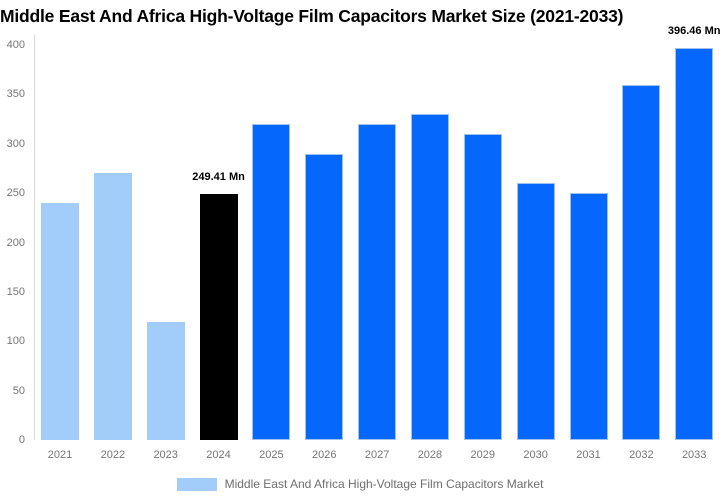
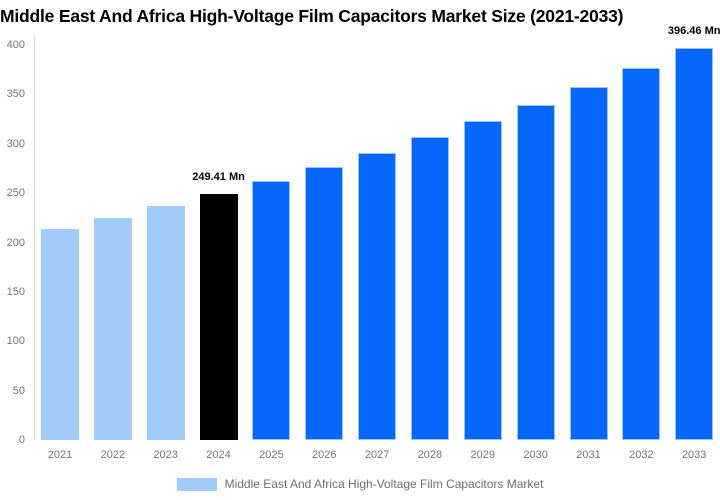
2021: 240 -> 210
2022: 270 -> 220
2023: 120 -> 240
2025: 320 -> 260
2026: 290 -> 280
2027: 320 -> 290
2028: 330 -> 310
2029: 310 -> 320
2030: 260 -> 340
2031: 250 -> 360
2032: 360 -> 380
